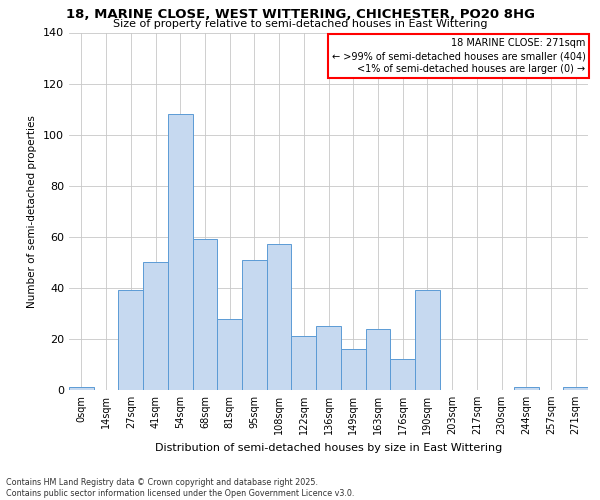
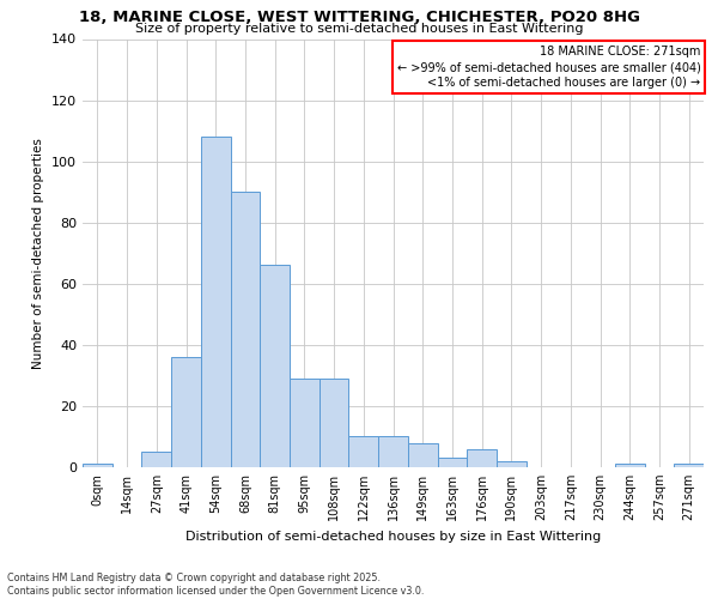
27sqm: 39 -> 5
41sqm: 50 -> 36
68sqm: 59 -> 90
81sqm: 28 -> 66
95sqm: 51 -> 29
108sqm: 57 -> 29
122sqm: 21 -> 10
136sqm: 25 -> 10
149sqm: 16 -> 8
163sqm: 24 -> 3
176sqm: 12 -> 6
190sqm: 39 -> 2
